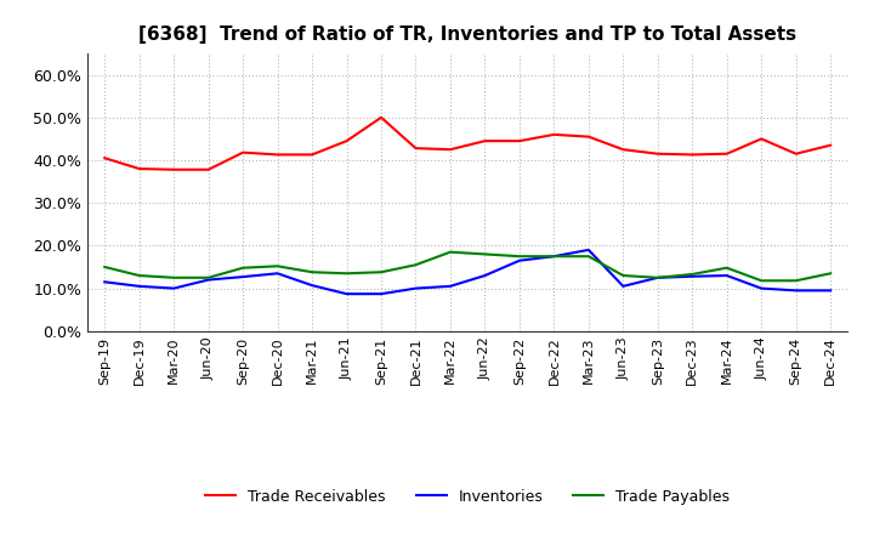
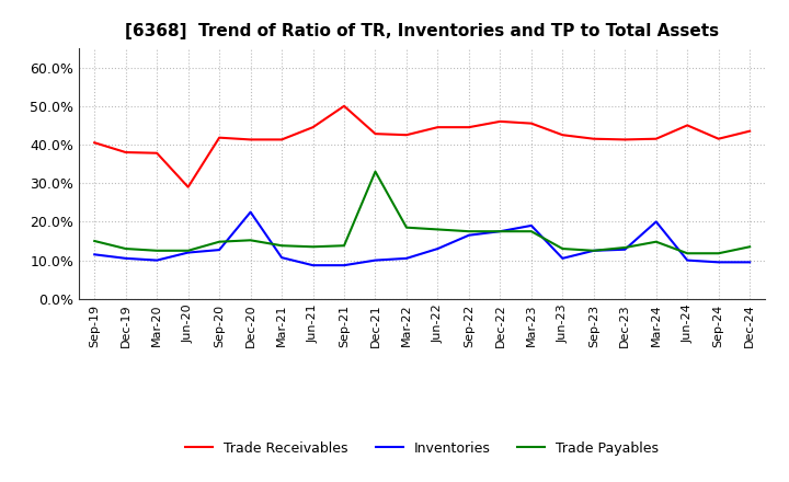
Trade Receivables/Jun-20: 37.8% -> 29.0%
Inventories/Dec-20: 13.5% -> 22.5%
Trade Payables/Dec-21: 15.5% -> 33.0%
Inventories/Mar-24: 13.0% -> 20.0%
